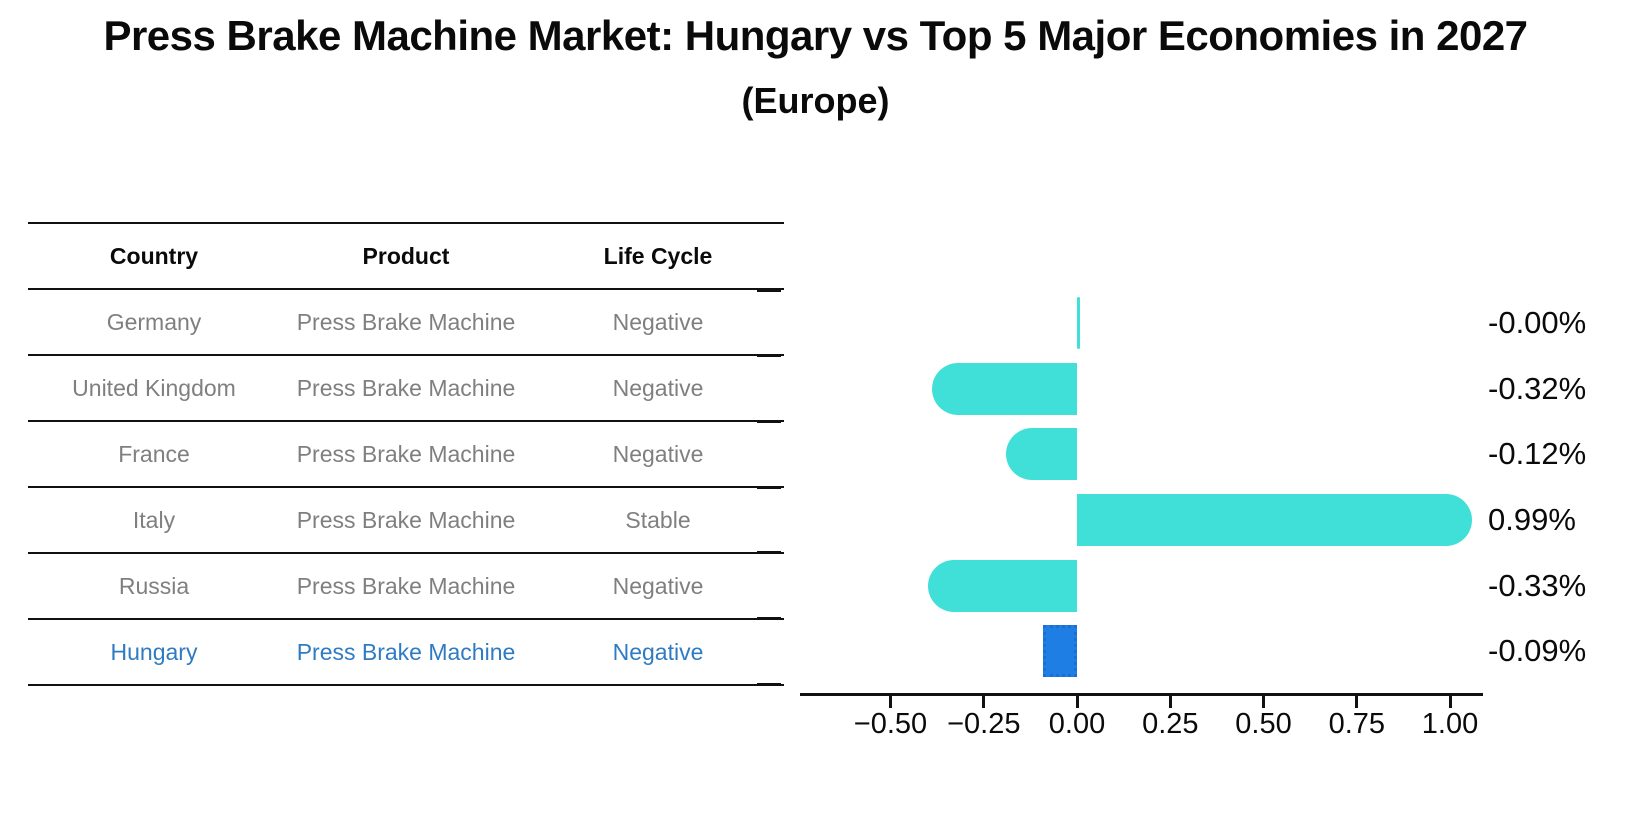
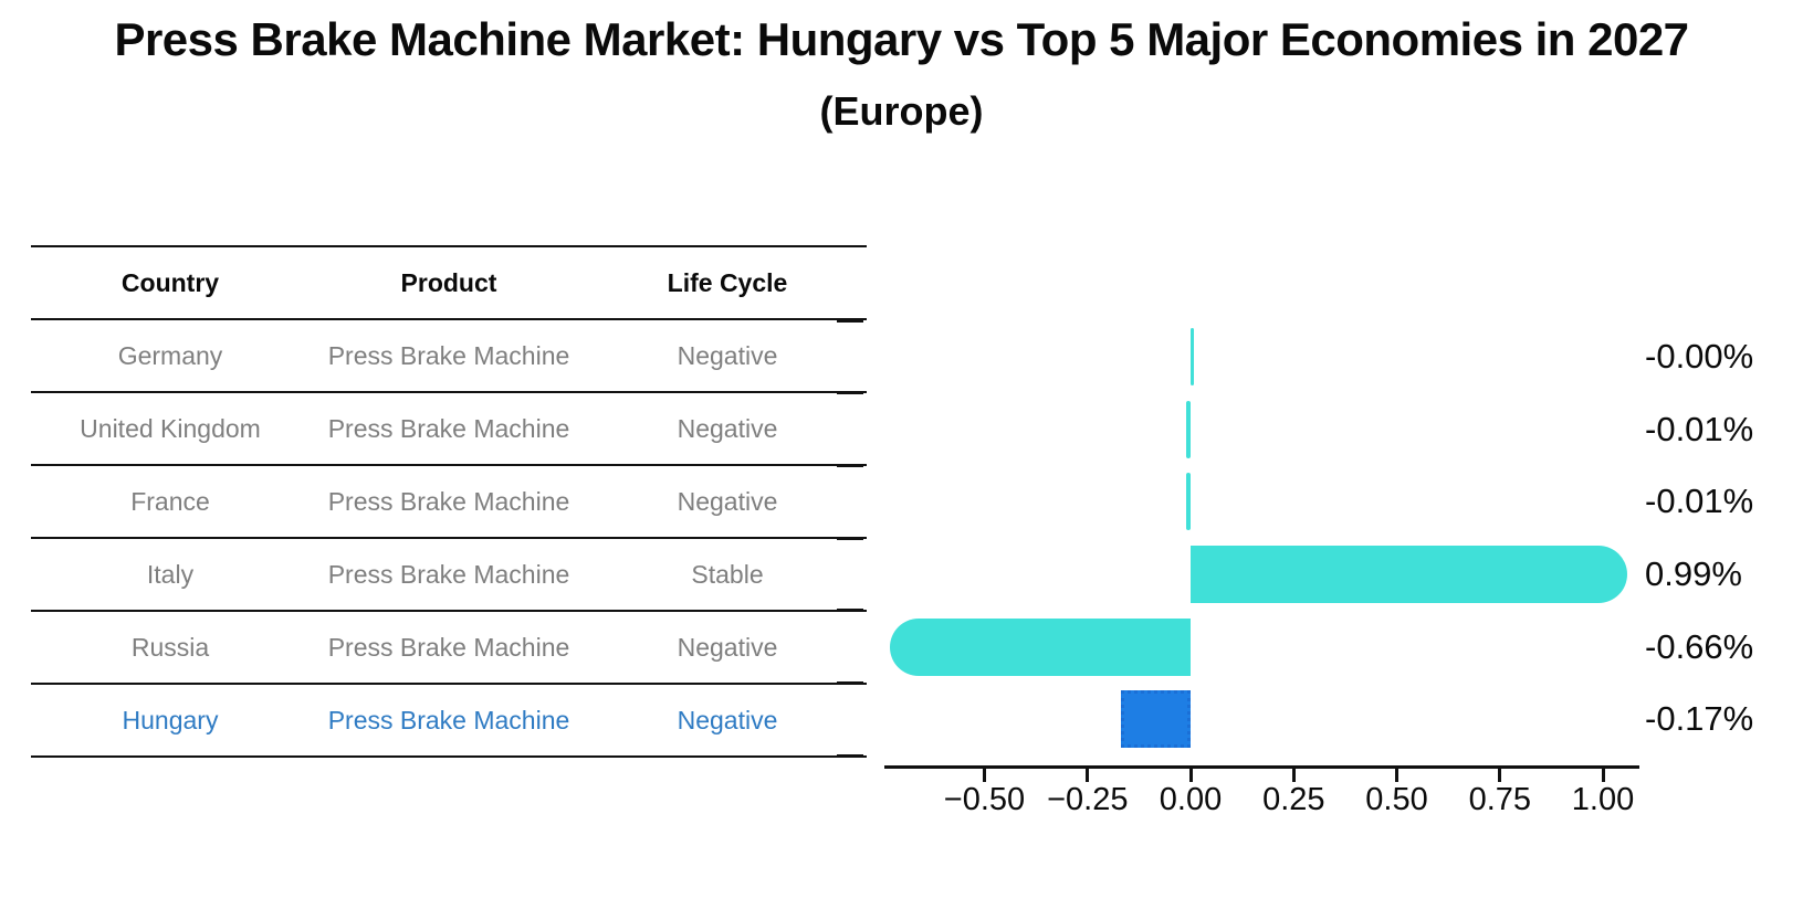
United Kingdom: -0.32% -> -0.01%
France: -0.12% -> -0.01%
Russia: -0.33% -> -0.66%
Hungary: -0.09% -> -0.17%
